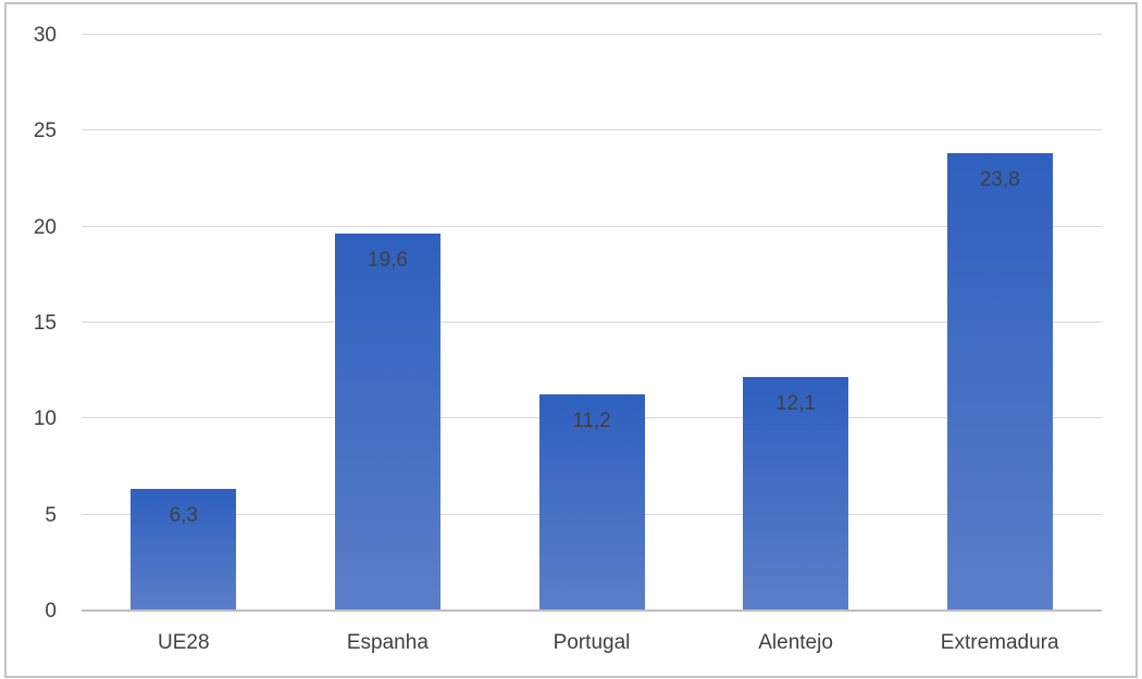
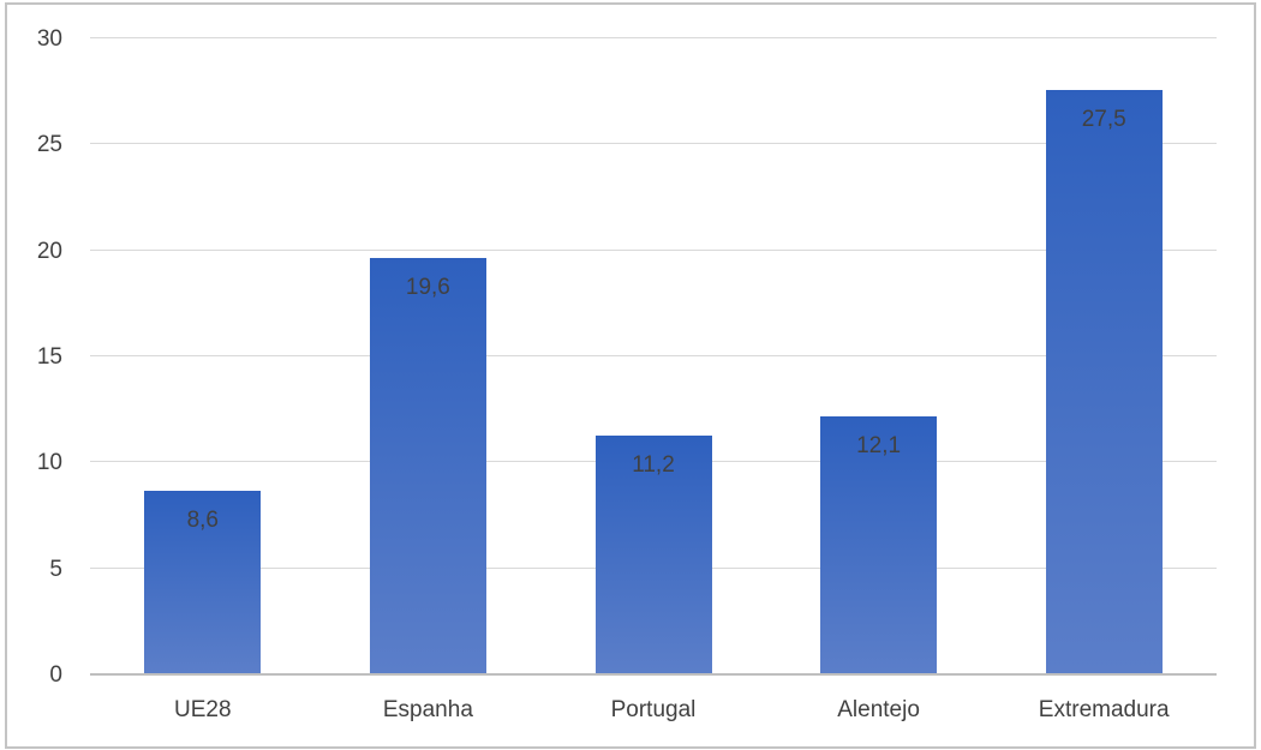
UE28: 6,3 -> 8,6
Extremadura: 23,8 -> 27,5
